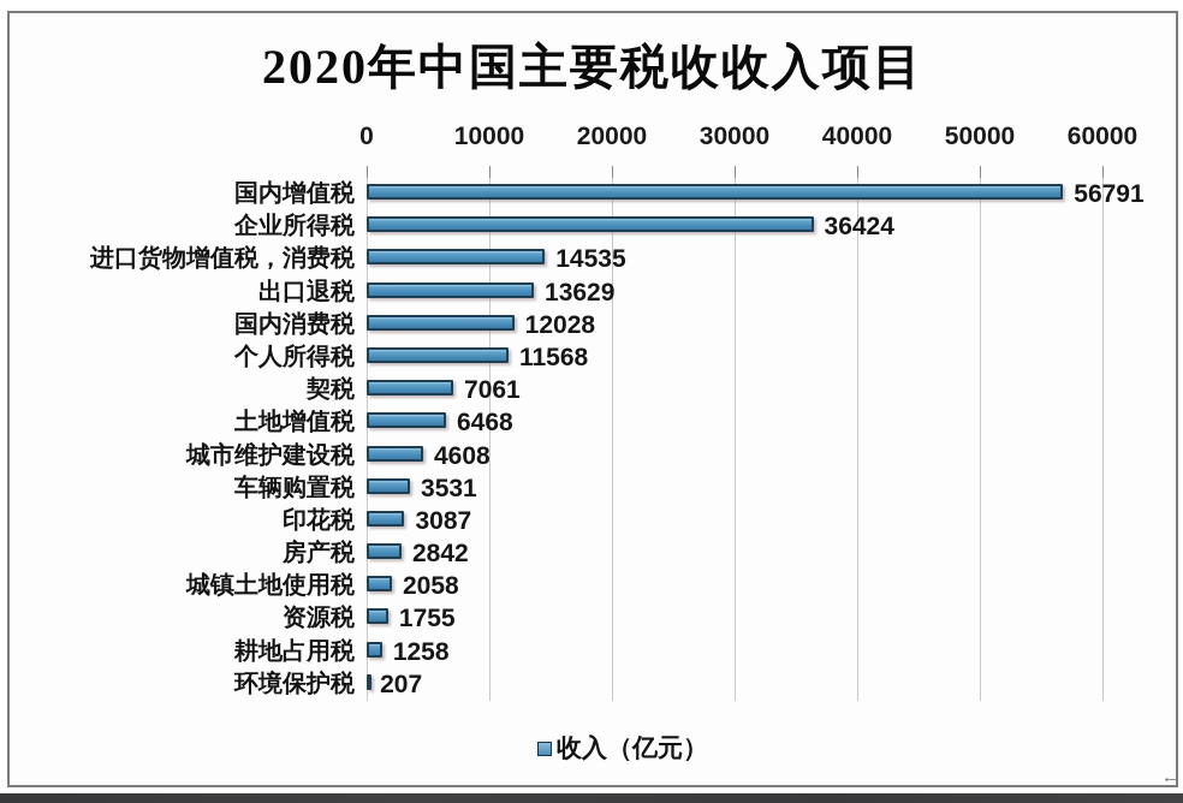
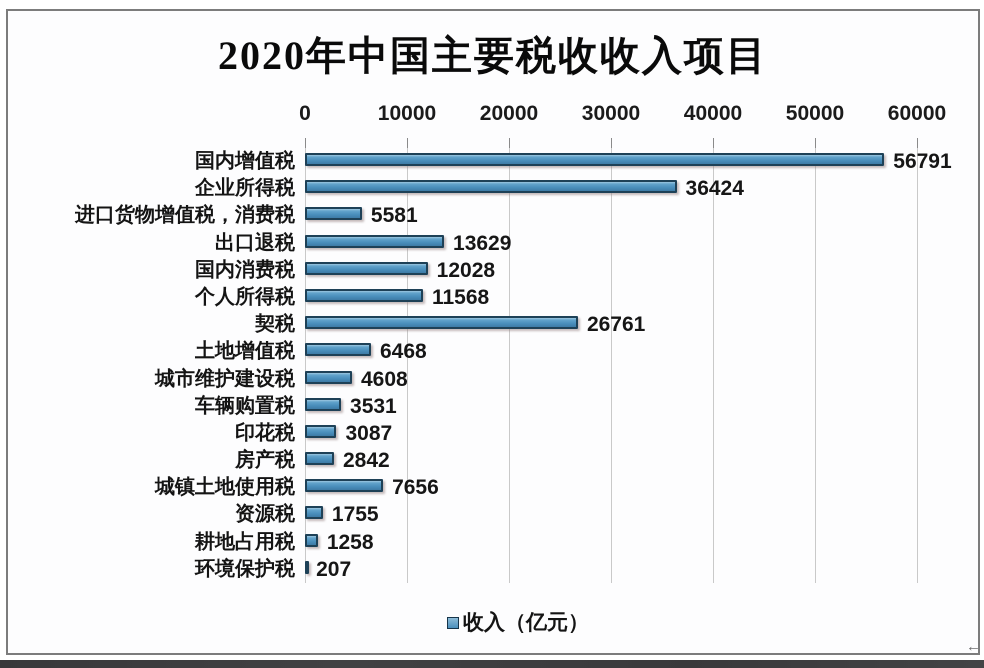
进口货物增值税，消费税: 14535 -> 5581
契税: 7061 -> 26761
城镇土地使用税: 2058 -> 7656
